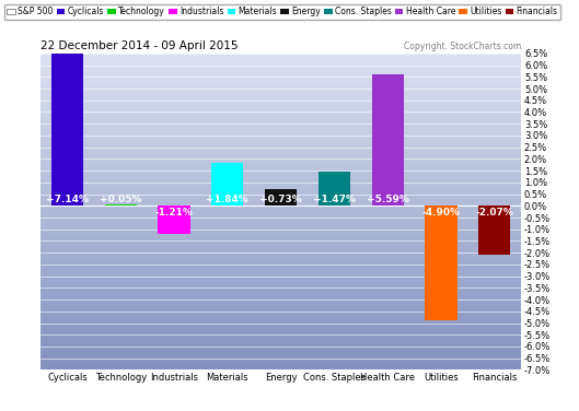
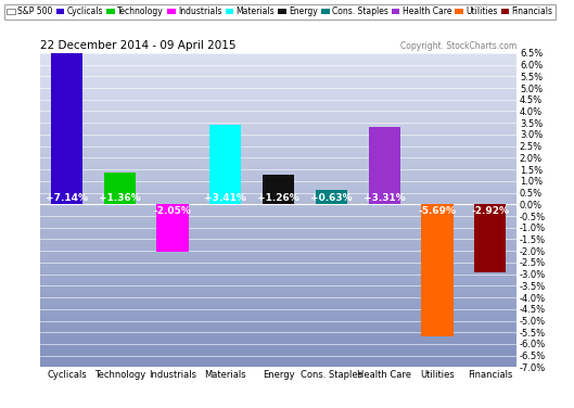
Technology: +0.05% -> +1.36%
Industrials: -1.21% -> -2.05%
Materials: +1.84% -> +3.41%
Energy: +0.73% -> +1.26%
Cons. Staples: +1.47% -> +0.63%
Health Care: +5.59% -> +3.31%
Utilities: -4.90% -> -5.69%
Financials: -2.07% -> -2.92%
